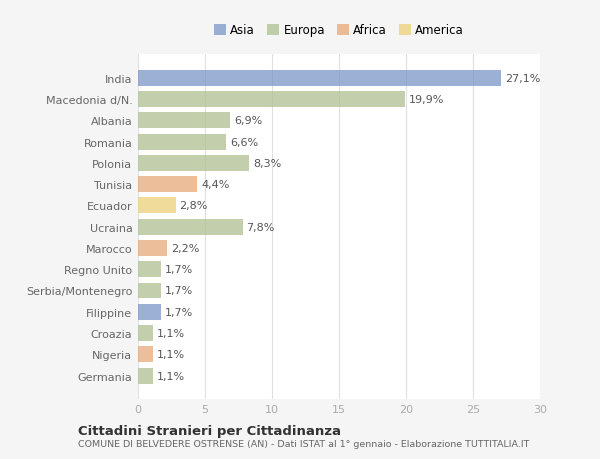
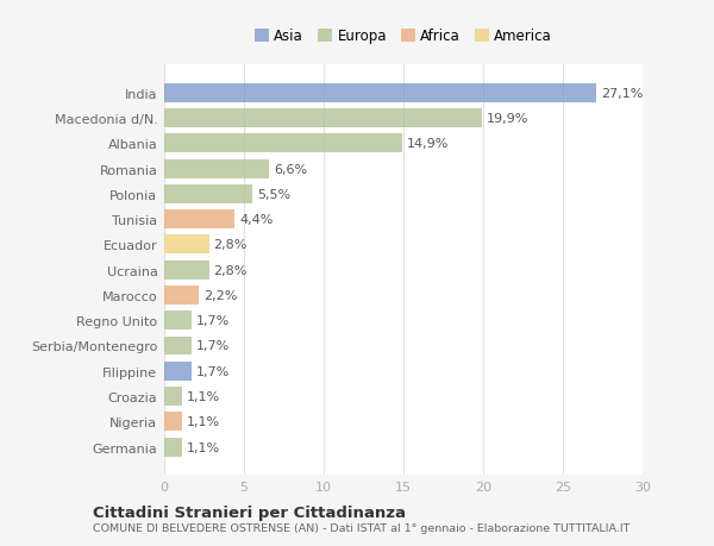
Albania: 6,9% -> 14,9%
Polonia: 8,3% -> 5,5%
Ucraina: 7,8% -> 2,8%
